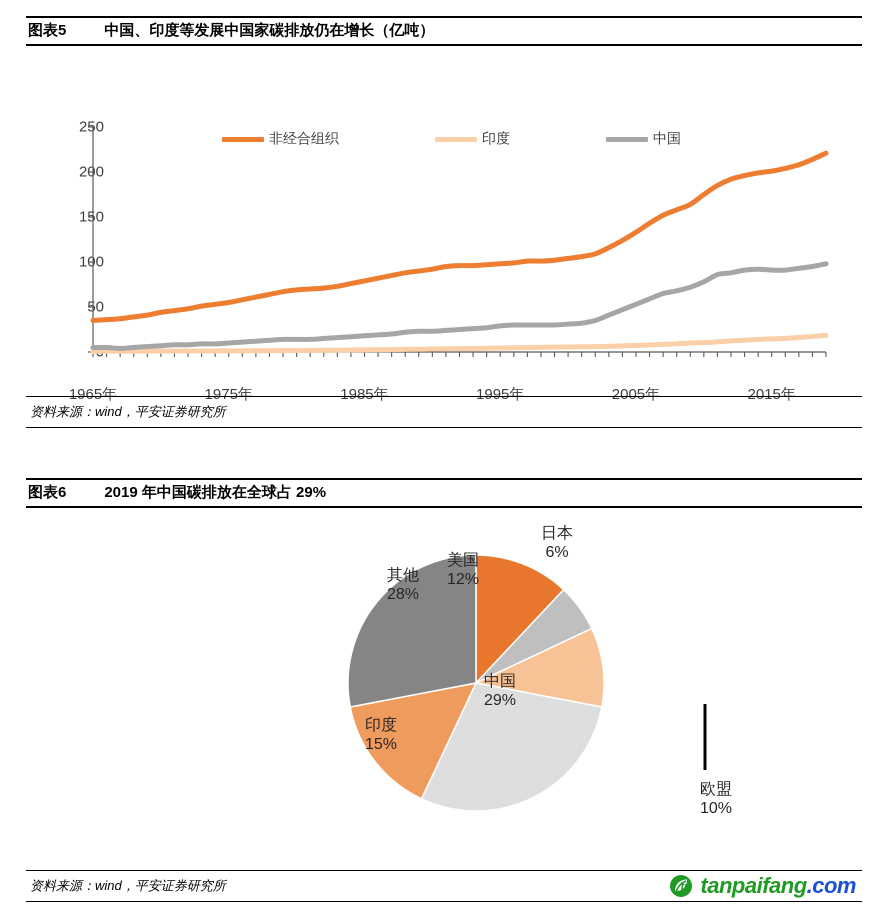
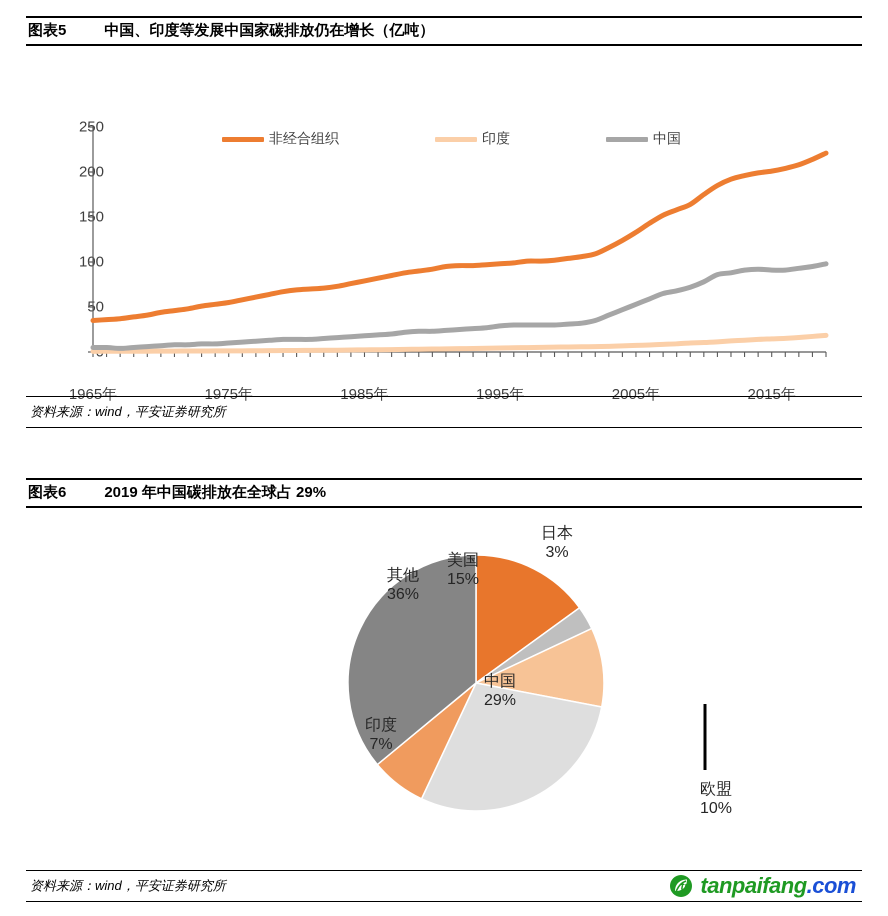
2019 年中国碳排放在全球占 29%/美国: 12% -> 15%
2019 年中国碳排放在全球占 29%/日本: 6% -> 3%
2019 年中国碳排放在全球占 29%/印度: 15% -> 7%
2019 年中国碳排放在全球占 29%/其他: 28% -> 36%
